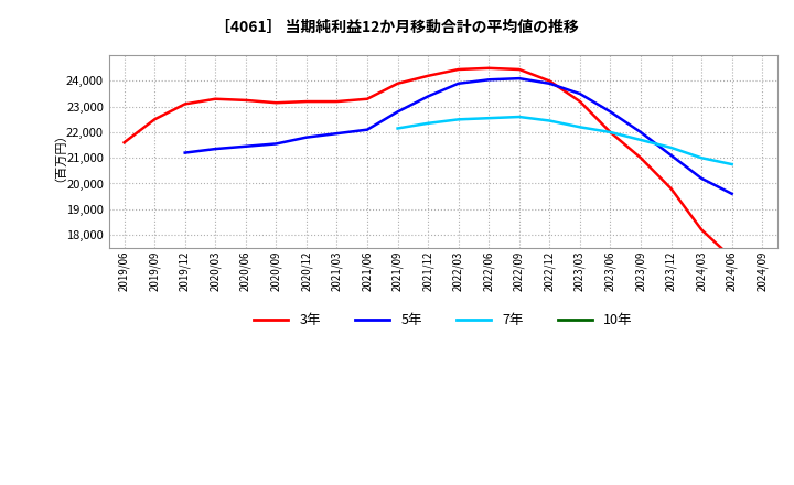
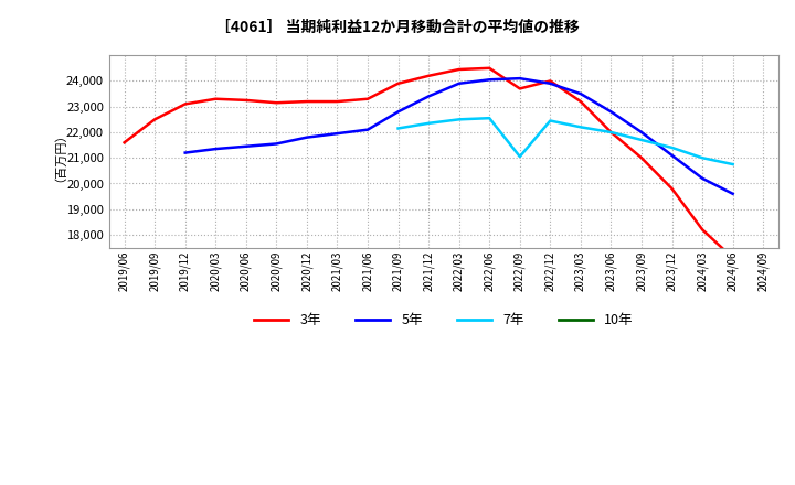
3年/2022/09: 24,450 -> 23,700
7年/2022/09: 22,600 -> 21,050
